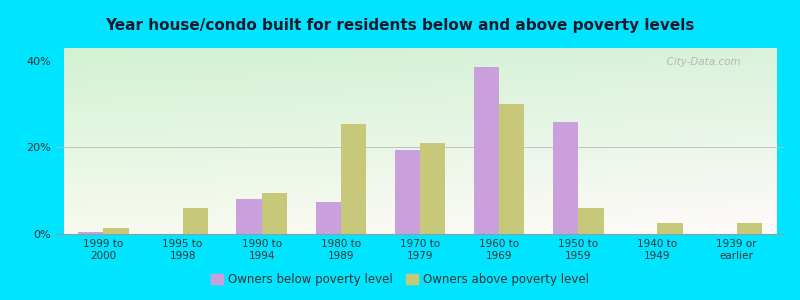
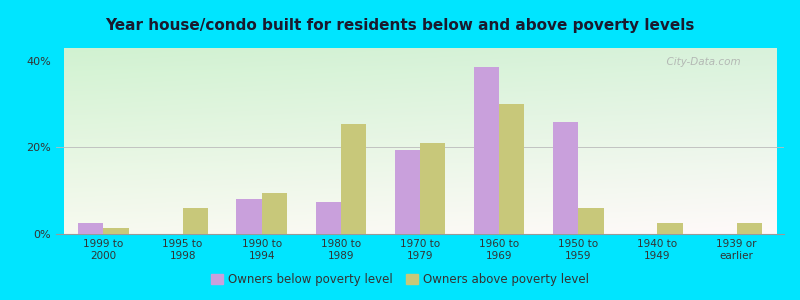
Owners below poverty level/1999 to 2000: 0.5% -> 2.5%
